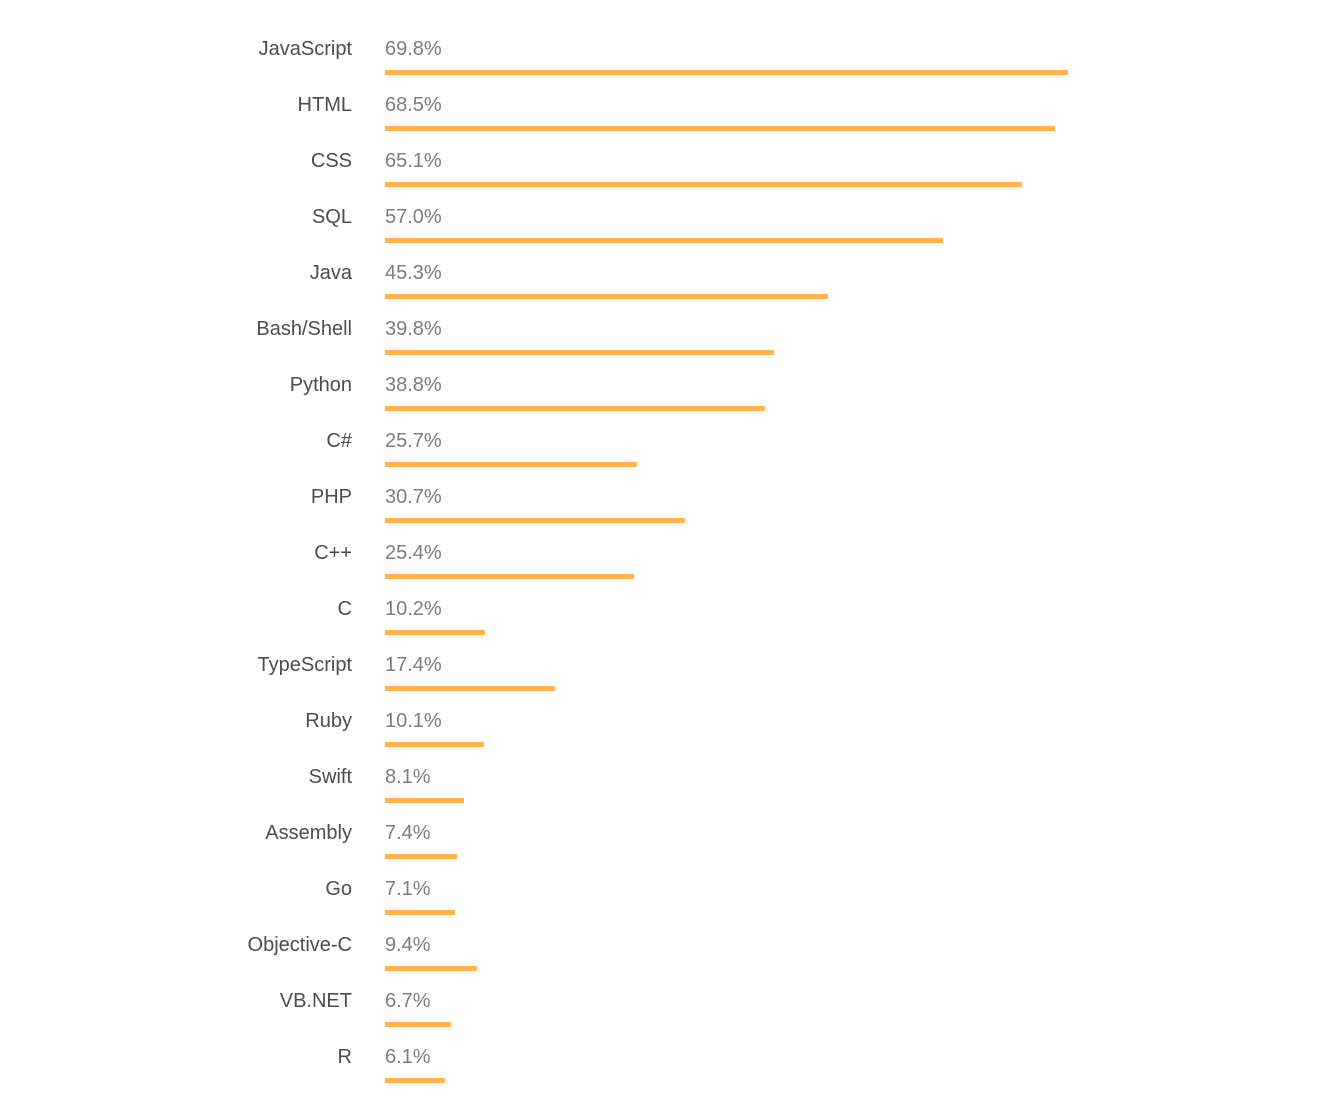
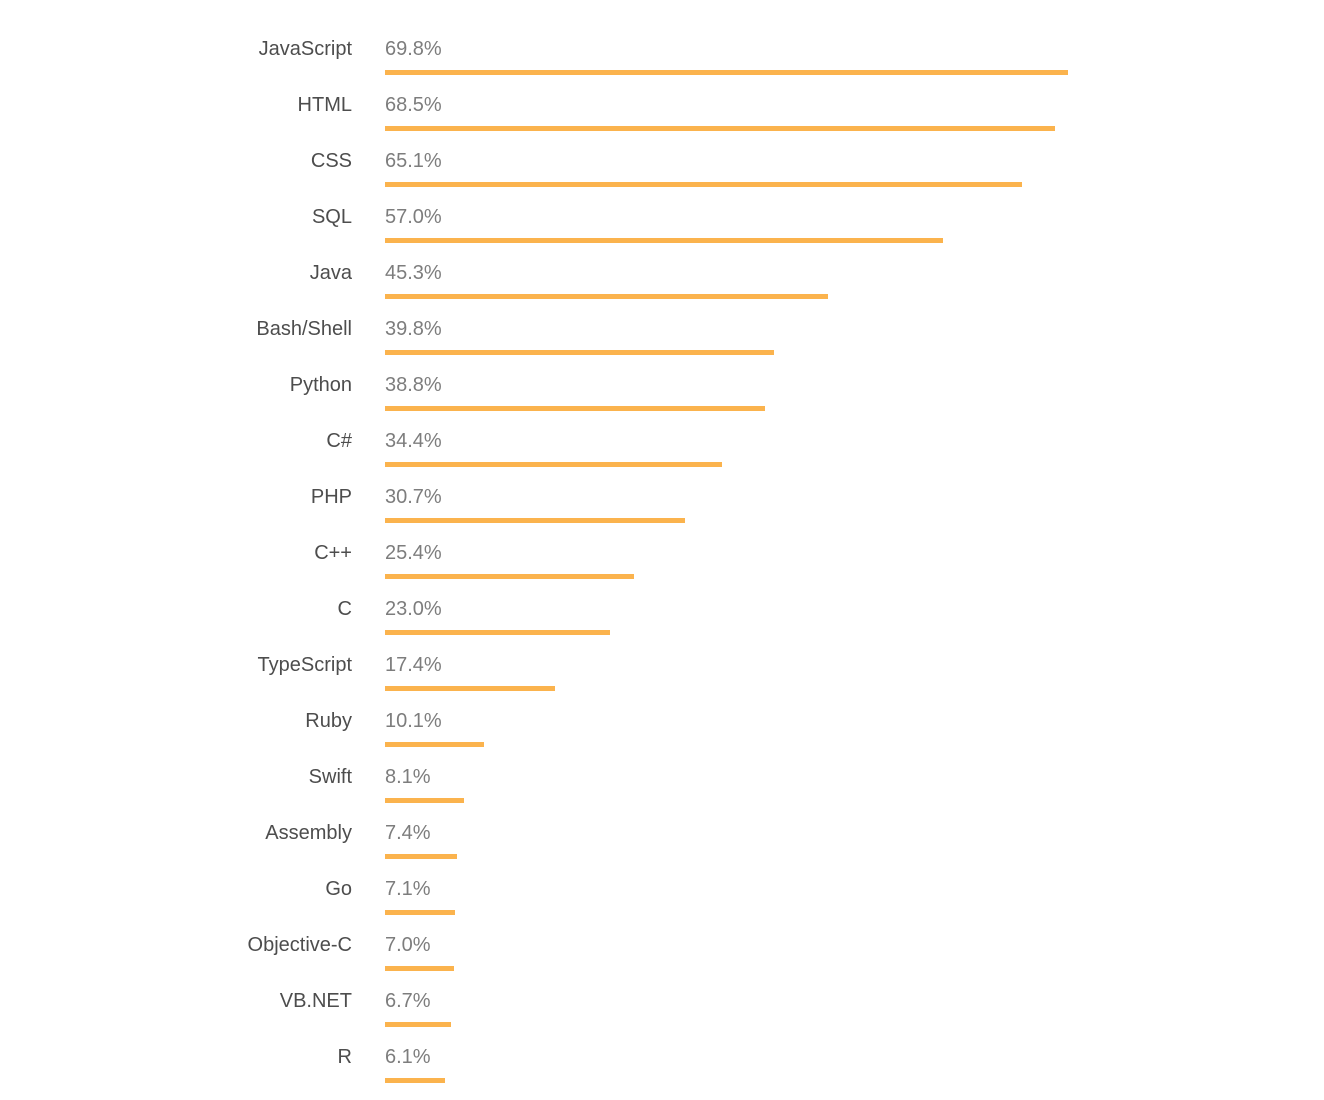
C#: 25.7% -> 34.4%
C: 10.2% -> 23.0%
Objective-C: 9.4% -> 7.0%
